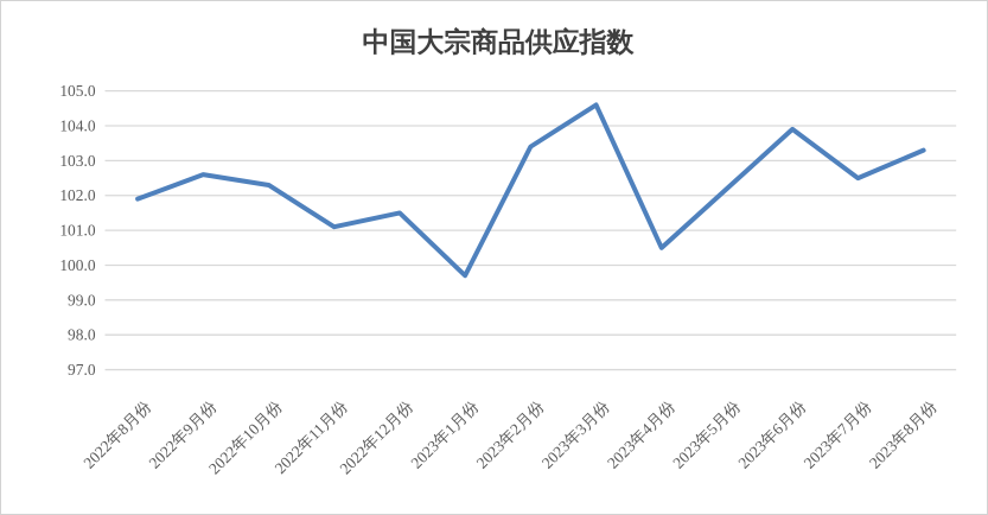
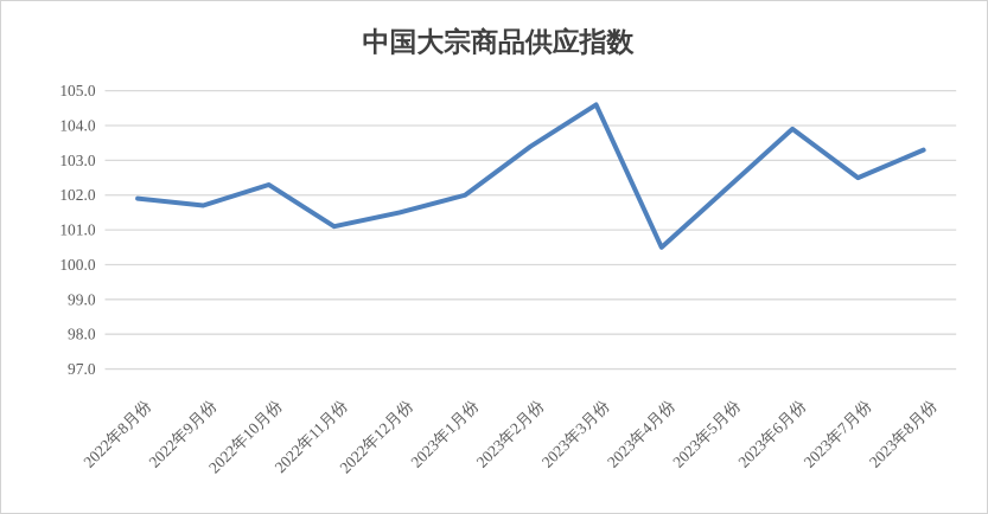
2022年9月份: 102.6 -> 101.7
2023年1月份: 99.7 -> 102.0
